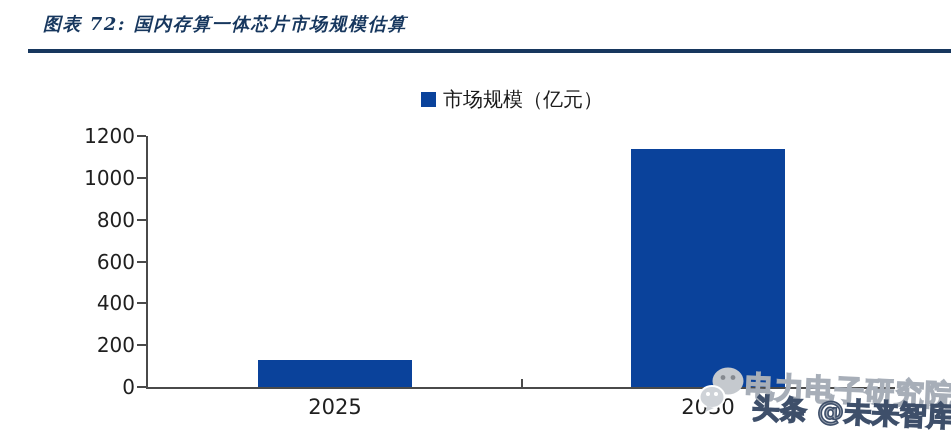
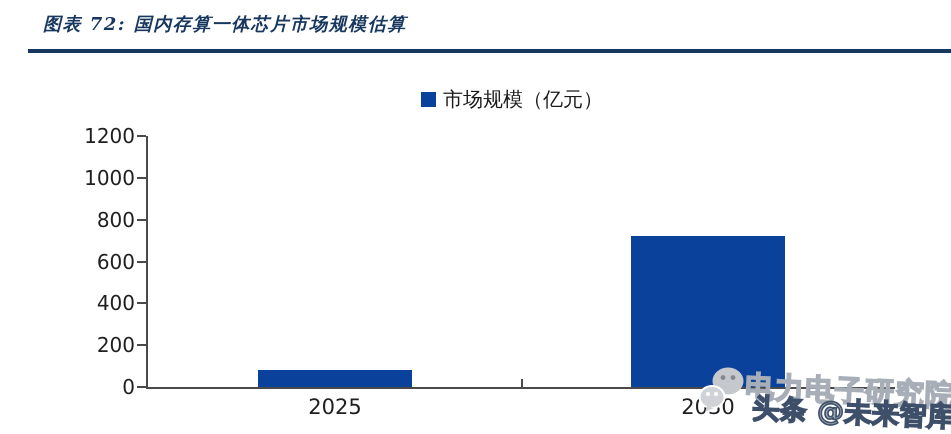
2025: 130 -> 80
2030: 1140 -> 720
